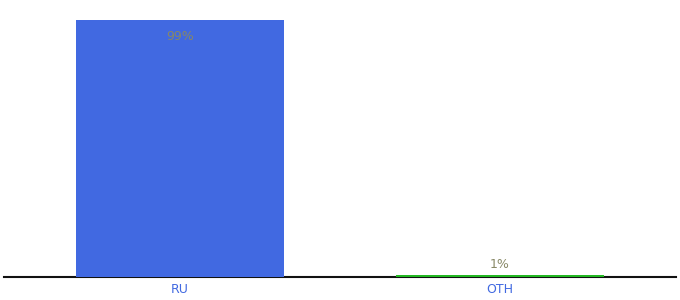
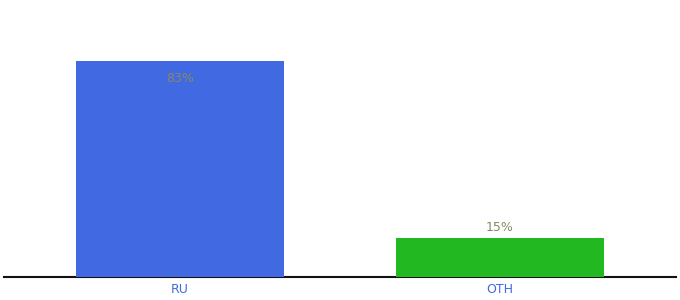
RU: 99% -> 83%
OTH: 1% -> 15%
